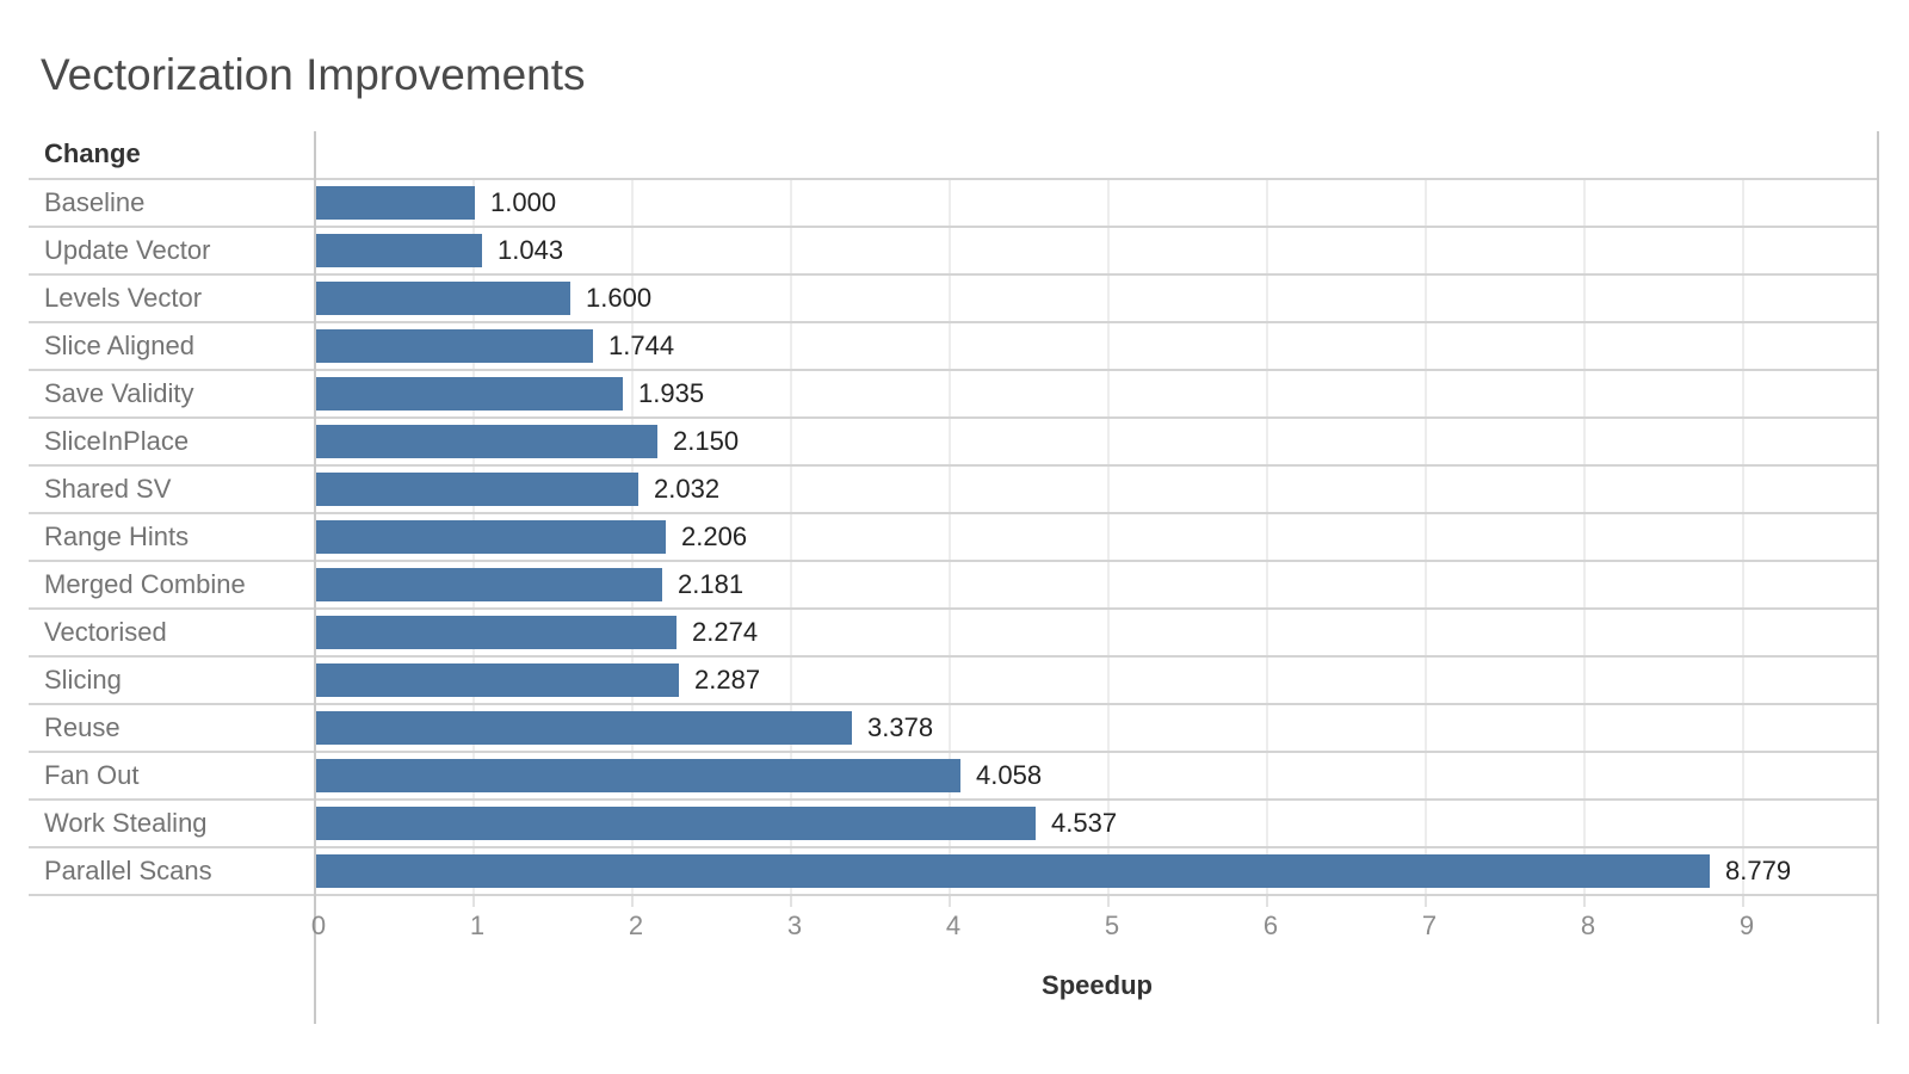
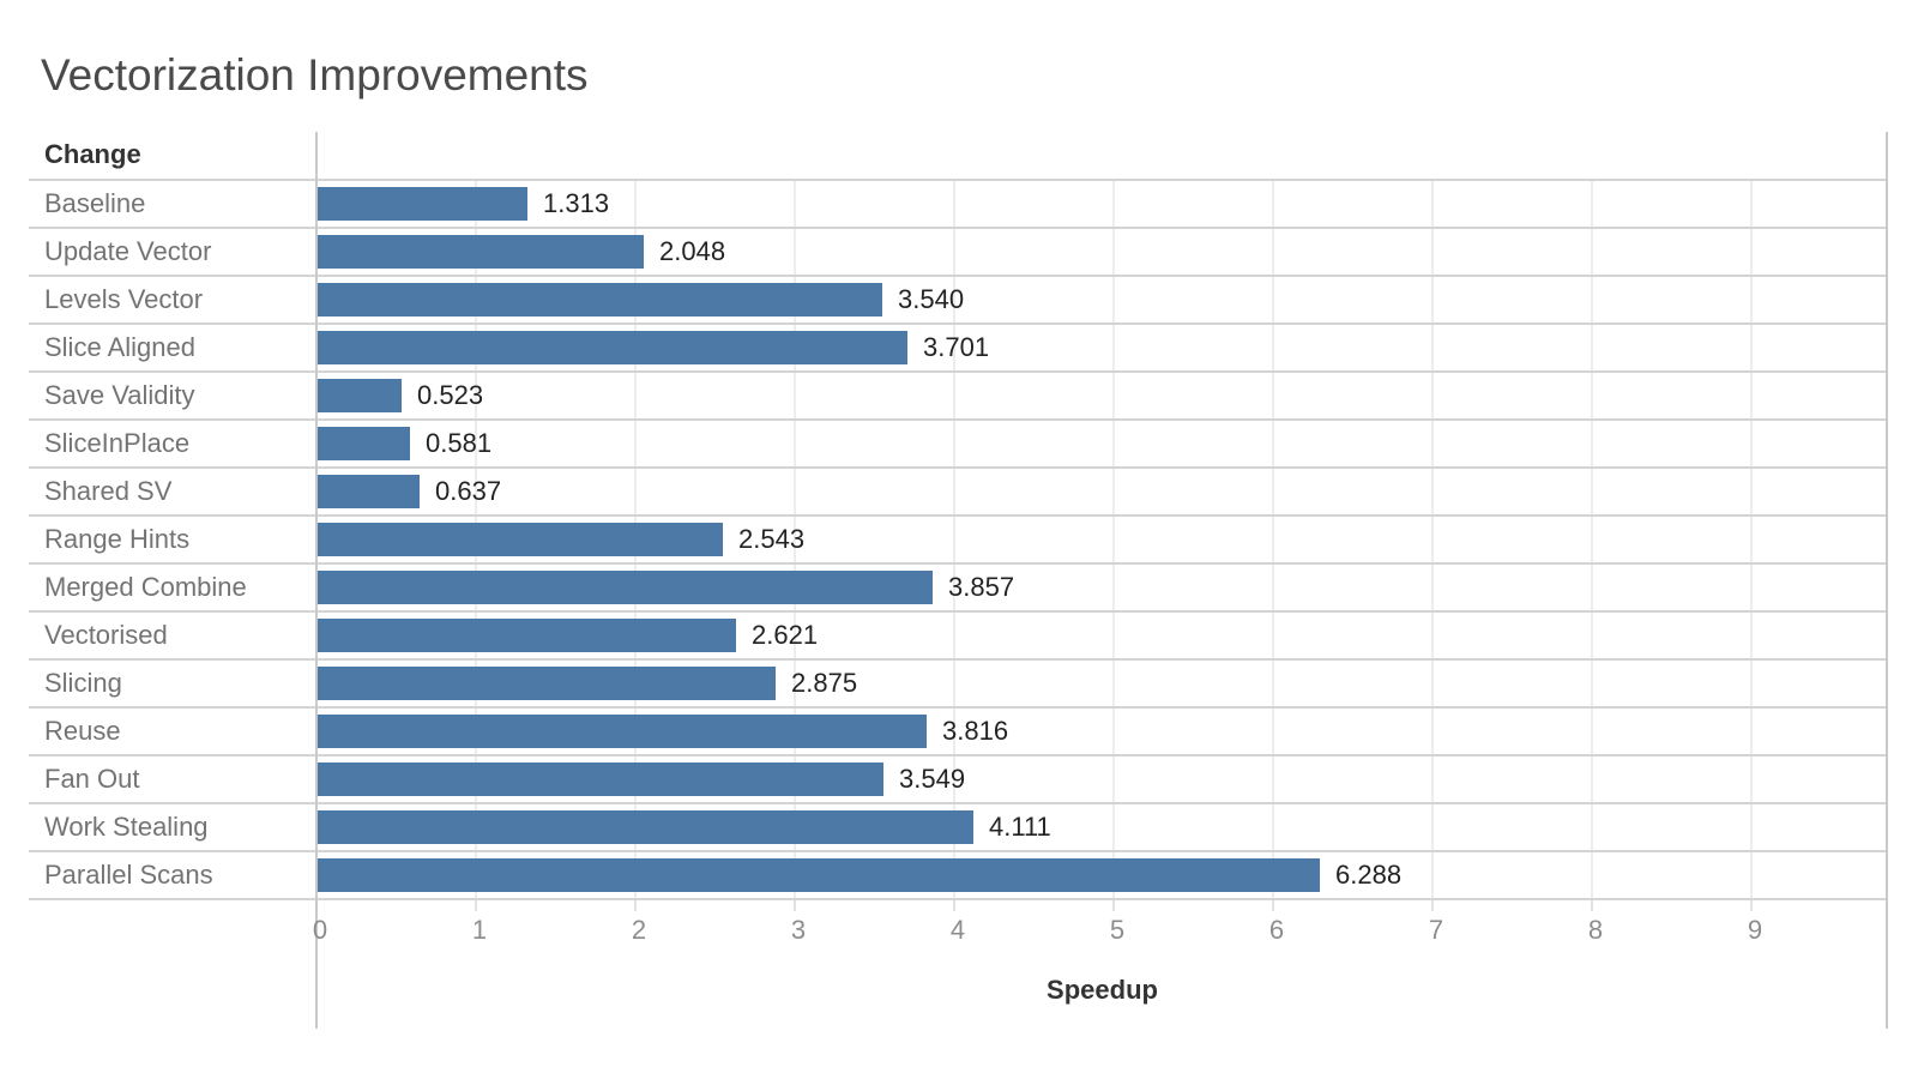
Baseline: 1.000 -> 1.313
Update Vector: 1.043 -> 2.048
Levels Vector: 1.600 -> 3.540
Slice Aligned: 1.744 -> 3.701
Save Validity: 1.935 -> 0.523
SliceInPlace: 2.150 -> 0.581
Shared SV: 2.032 -> 0.637
Range Hints: 2.206 -> 2.543
Merged Combine: 2.181 -> 3.857
Vectorised: 2.274 -> 2.621
Slicing: 2.287 -> 2.875
Reuse: 3.378 -> 3.816
Fan Out: 4.058 -> 3.549
Work Stealing: 4.537 -> 4.111
Parallel Scans: 8.779 -> 6.288
